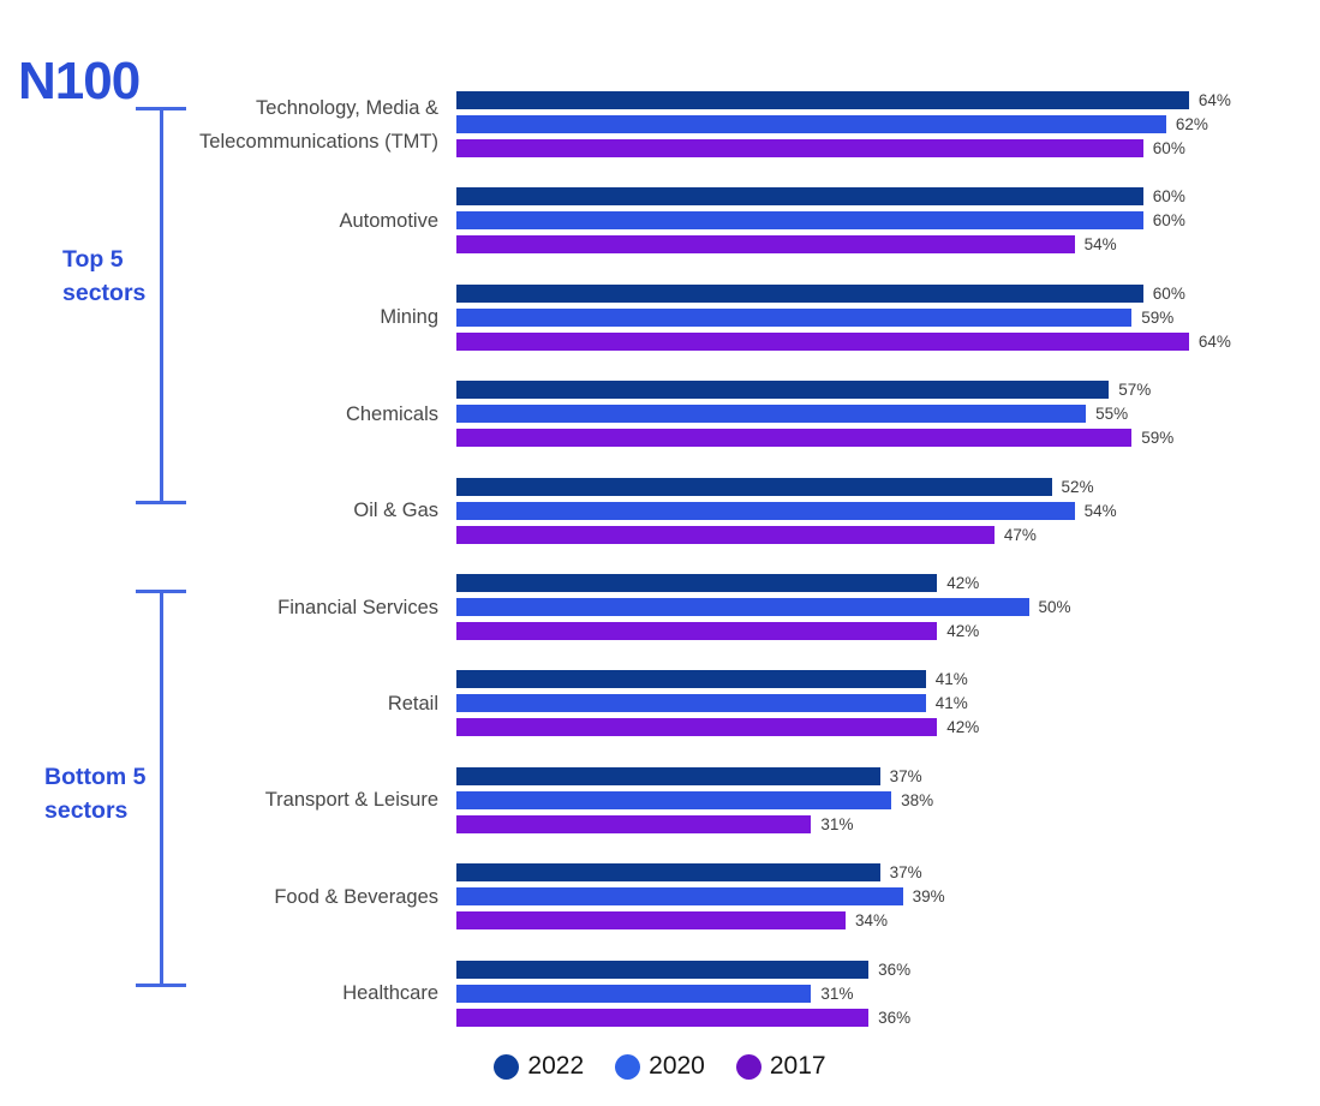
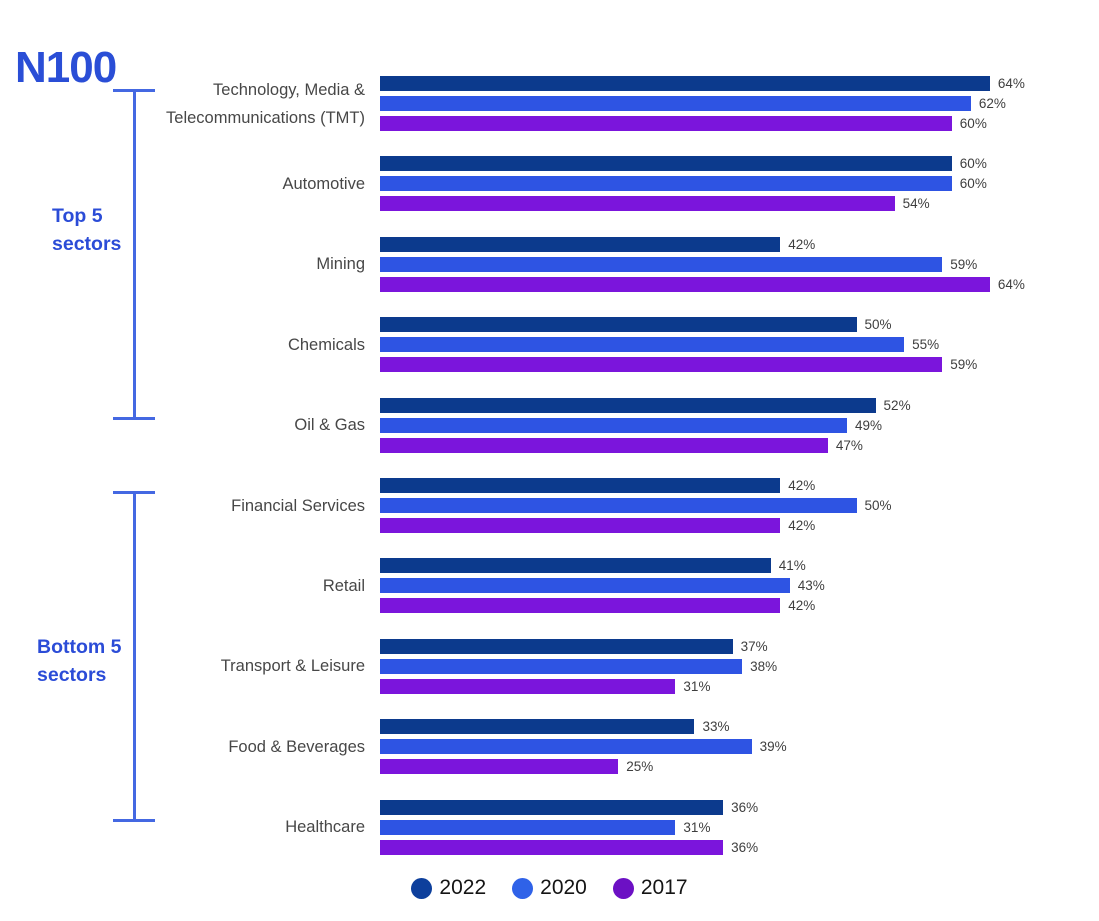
2022/Mining: 60% -> 42%
2022/Chemicals: 57% -> 50%
2020/Oil & Gas: 54% -> 49%
2020/Retail: 41% -> 43%
2022/Food & Beverages: 37% -> 33%
2017/Food & Beverages: 34% -> 25%
